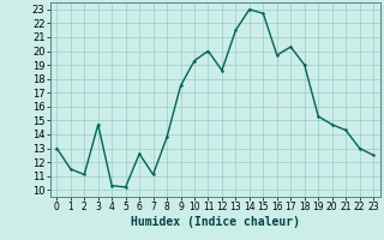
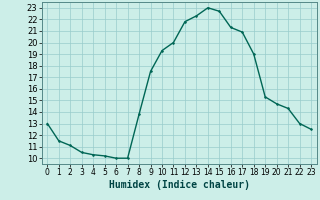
3: 14.7 -> 10.5
6: 12.6 -> 10.0
7: 11.1 -> 10.0
12: 18.6 -> 21.8
13: 21.5 -> 22.3
16: 19.7 -> 21.3
17: 20.3 -> 20.9
